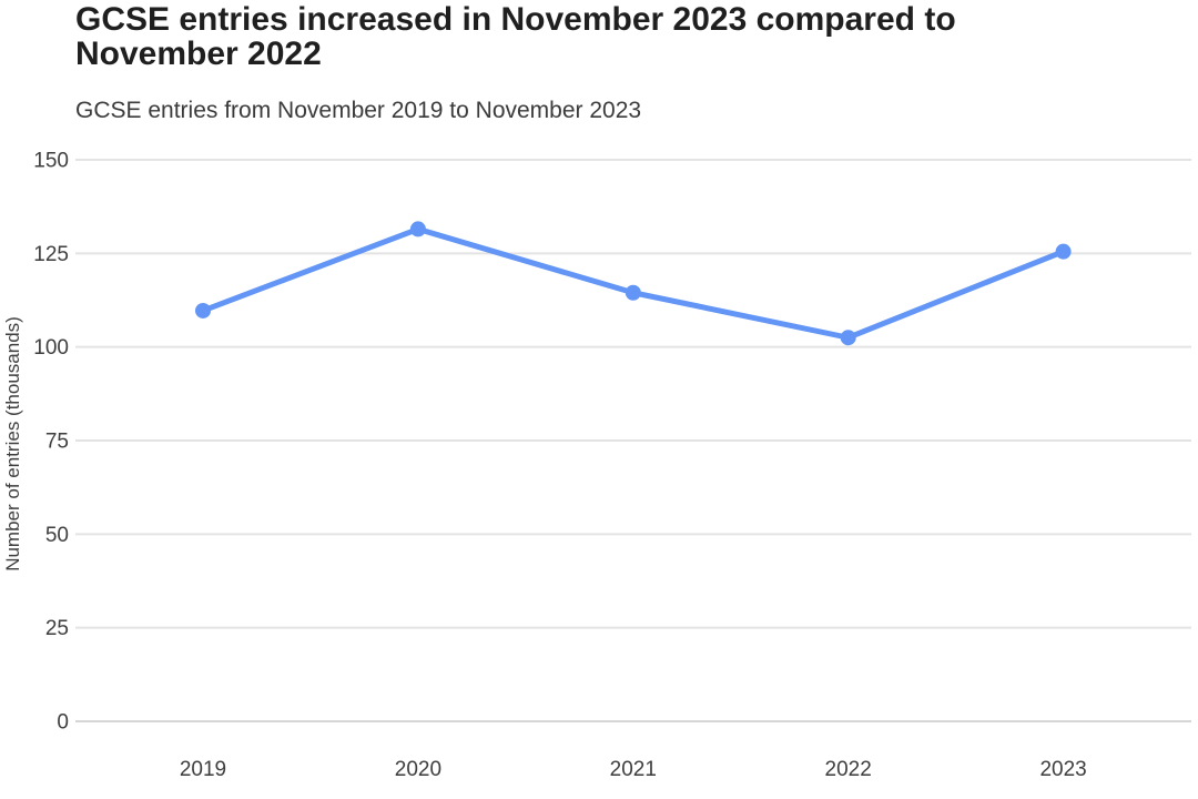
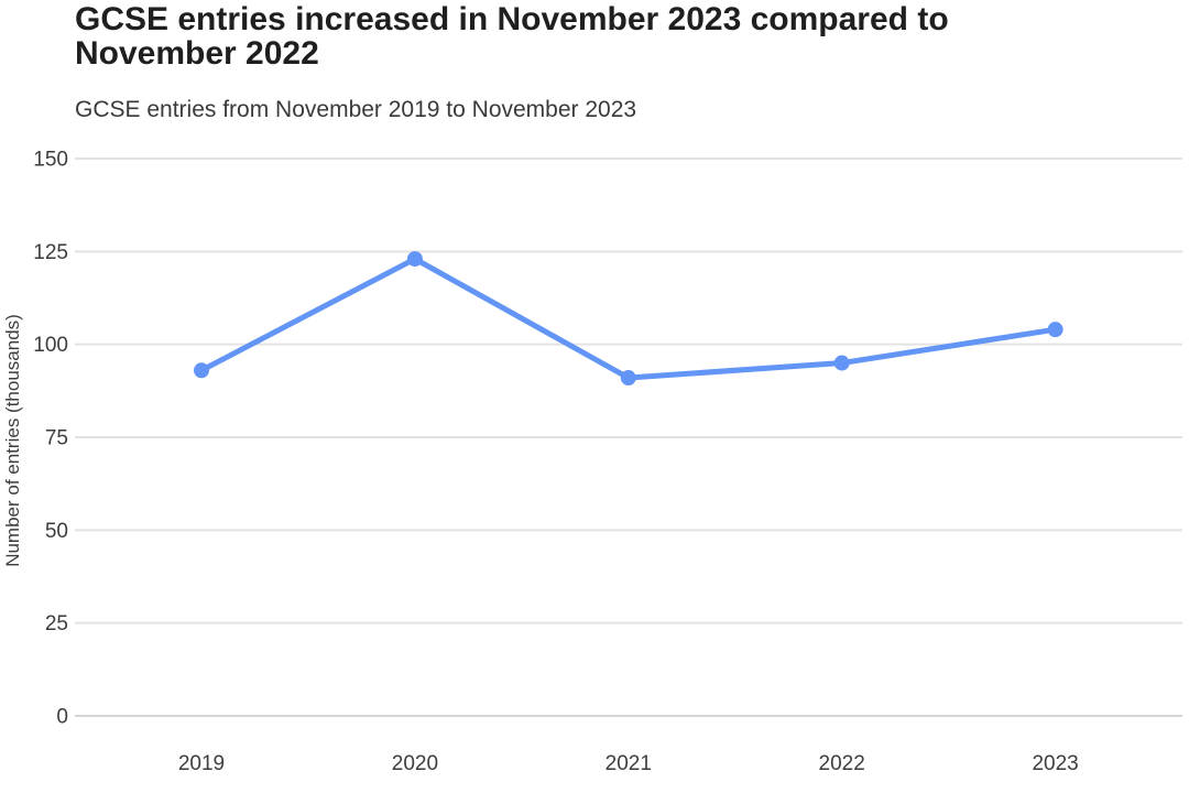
2019: 110 -> 93
2020: 132 -> 123
2021: 114 -> 91
2022: 102 -> 95
2023: 126 -> 104
